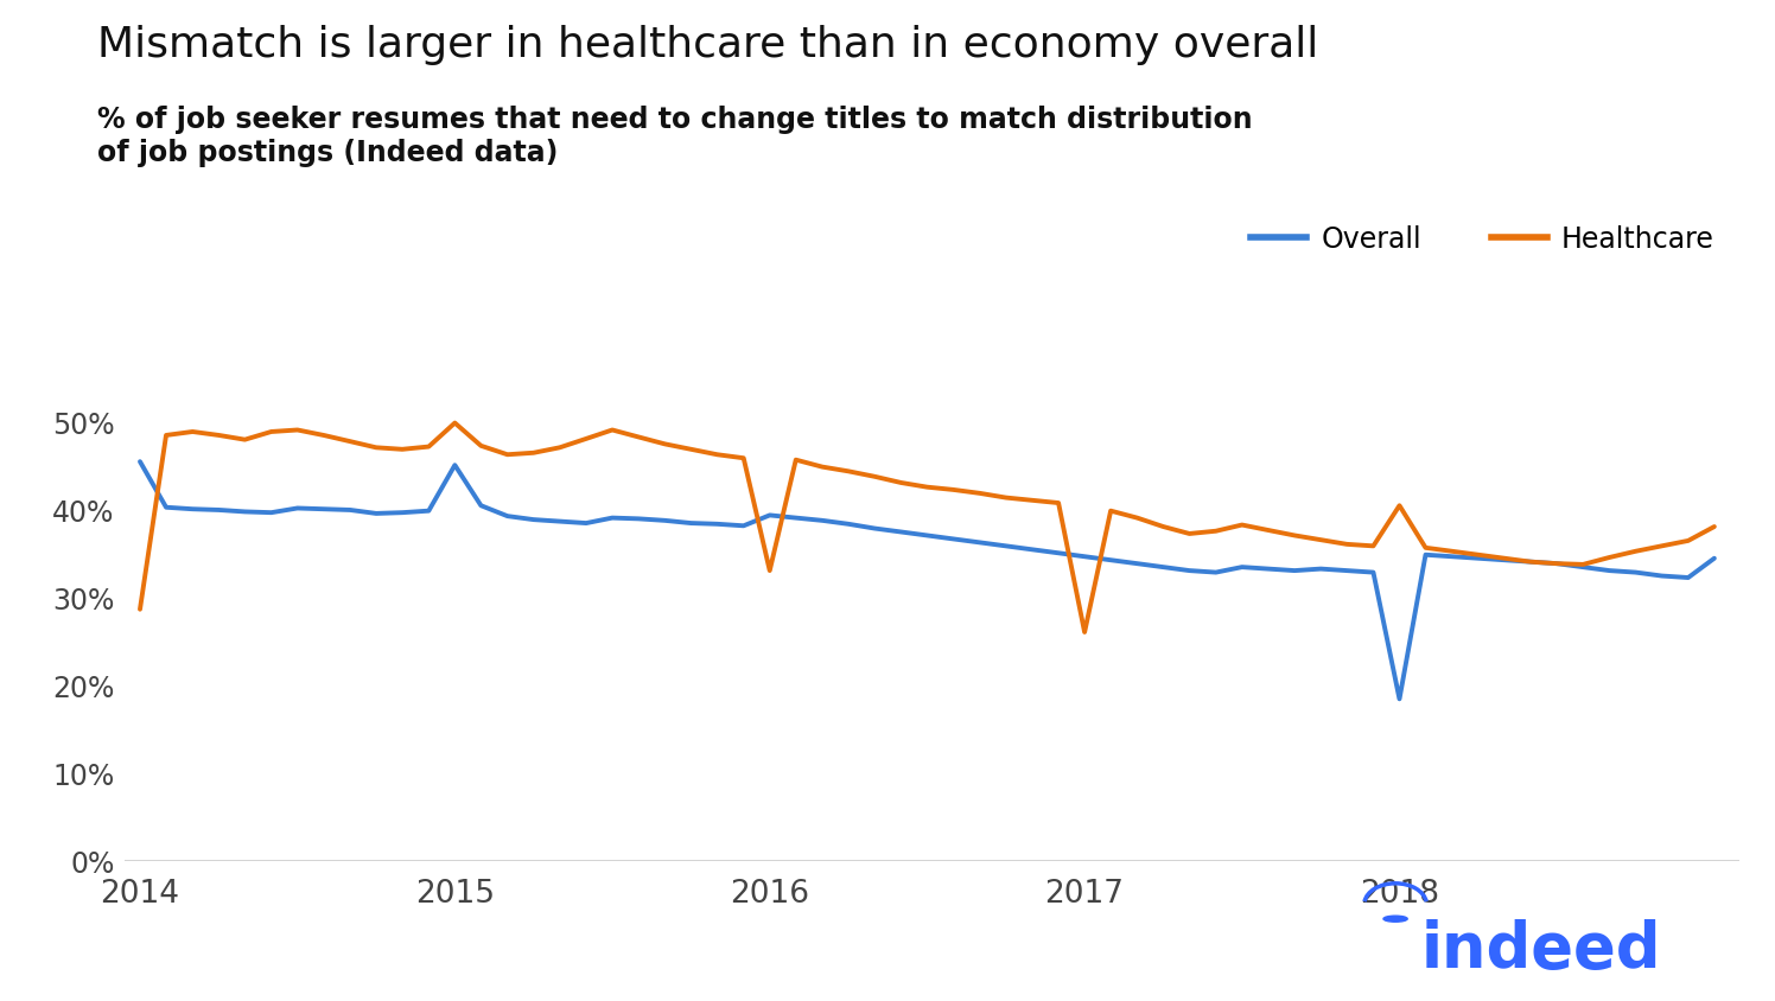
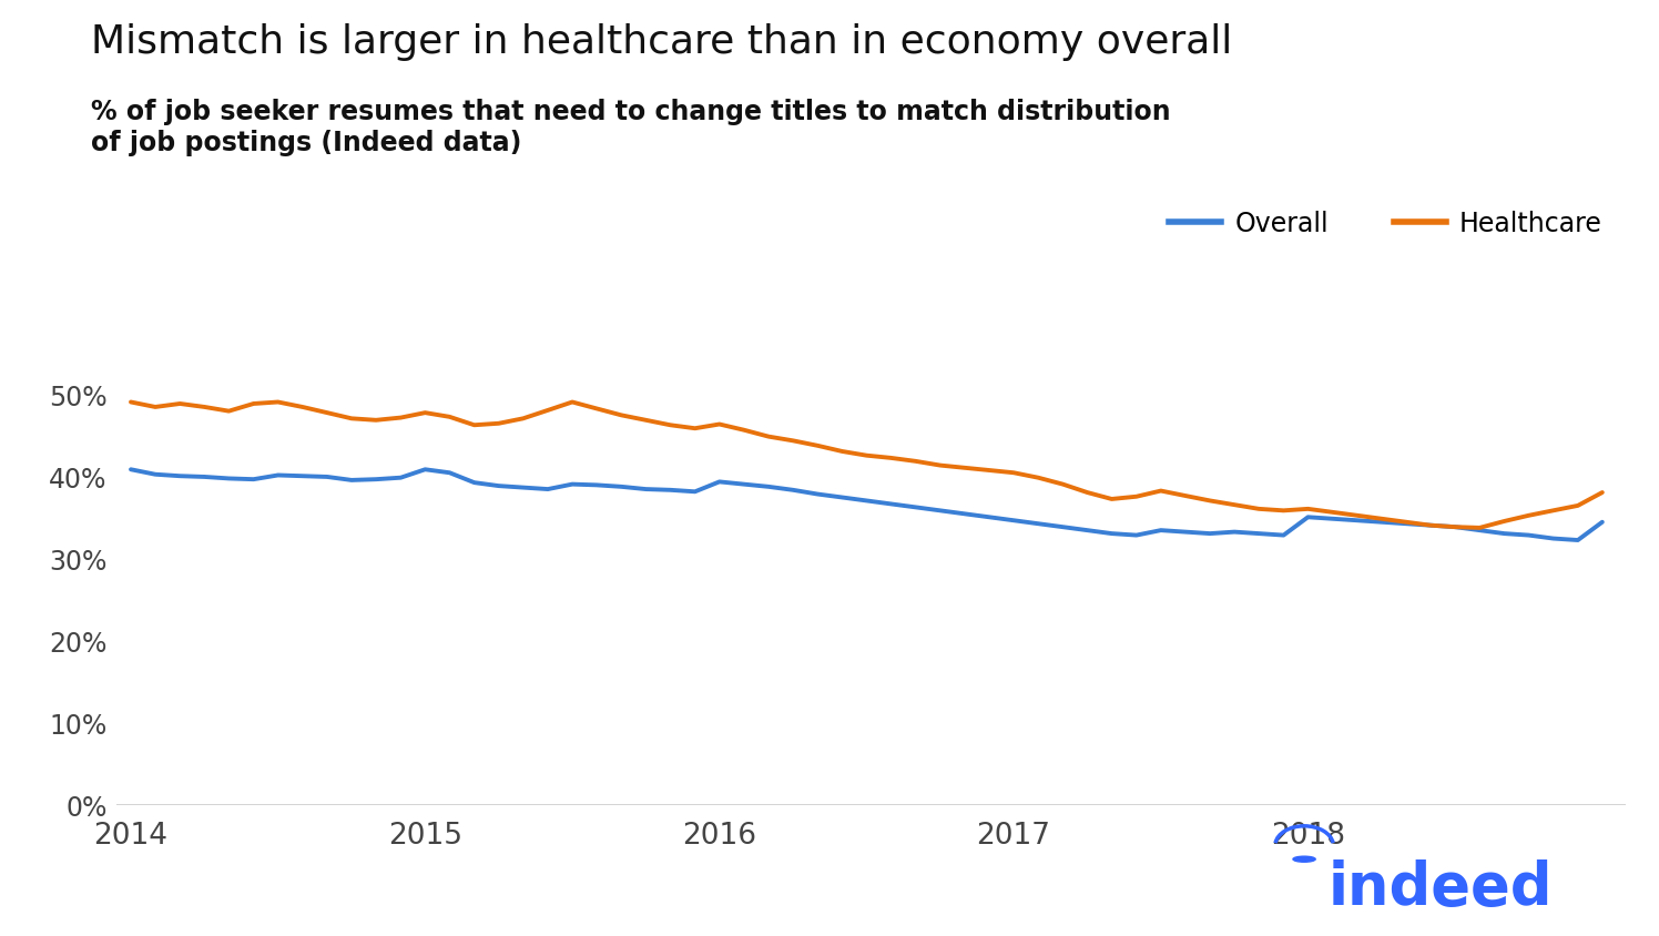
Overall/2014: 45.4% -> 40.8%
Healthcare/2014: 28.6% -> 49.0%
Overall/2015: 45.0% -> 40.8%
Healthcare/2015: 49.8% -> 47.7%
Healthcare/2016: 33.0% -> 46.3%
Healthcare/2017: 26.0% -> 40.4%
Overall/2018: 18.4% -> 35.0%
Healthcare/2018: 40.4% -> 36.0%
